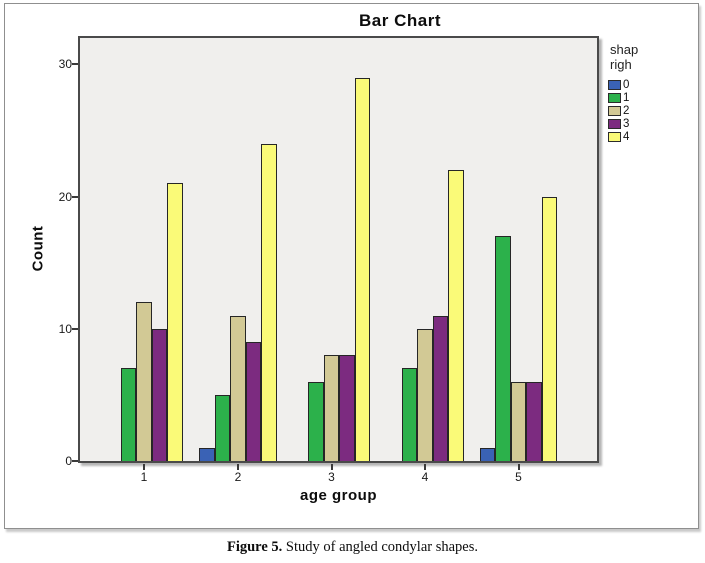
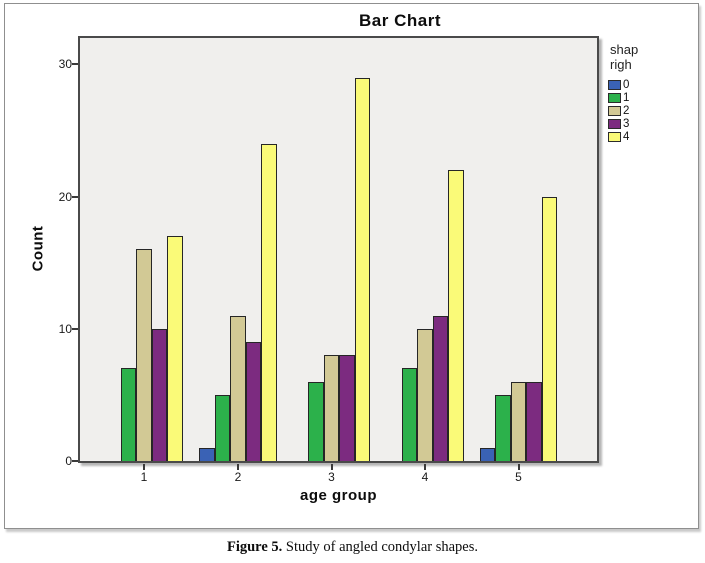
2/1: 12 -> 16
4/1: 21 -> 17
1/5: 17 -> 5
